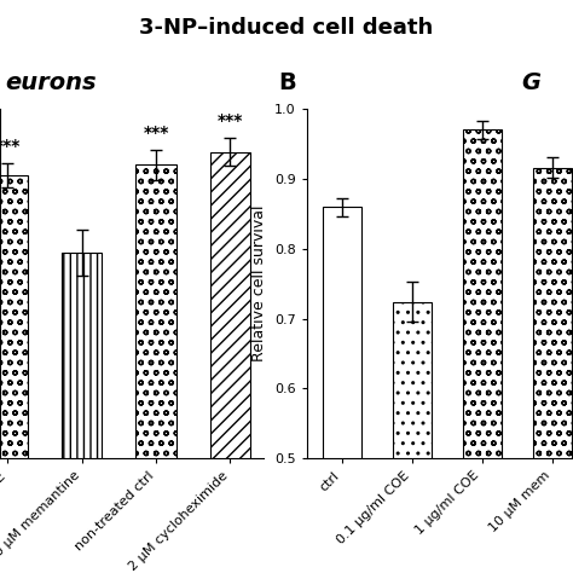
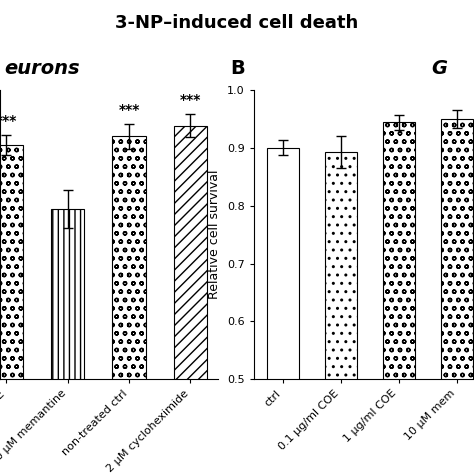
ctrl: 0.860 -> 0.900
0.1 μg/ml COE: 0.724 -> 0.893
1 μg/ml COE: 0.970 -> 0.944
10 μM mem: 0.916 -> 0.950
